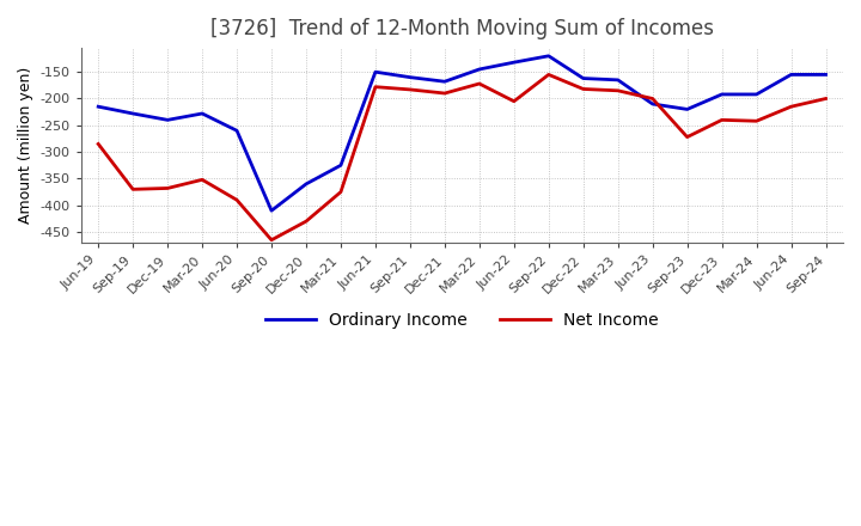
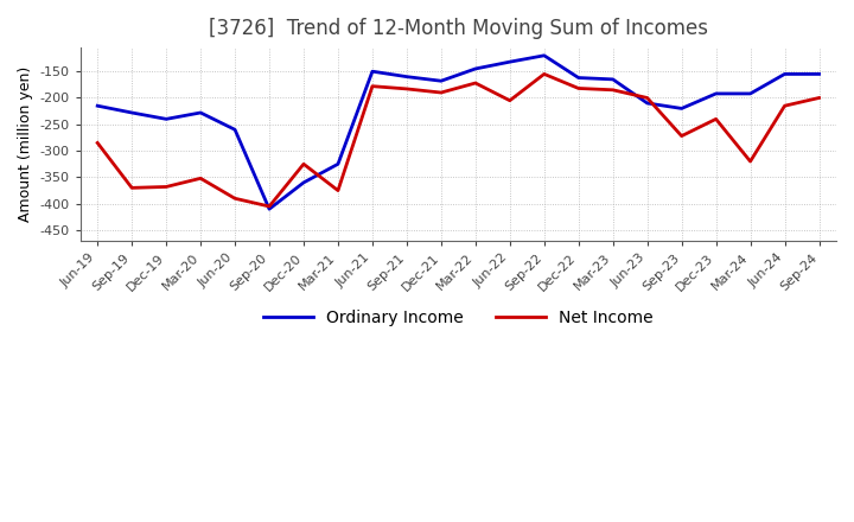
Net Income/Sep-20: -465 -> -405
Net Income/Dec-20: -430 -> -325
Net Income/Mar-24: -242 -> -320
